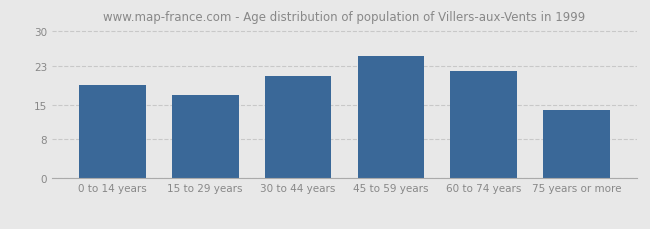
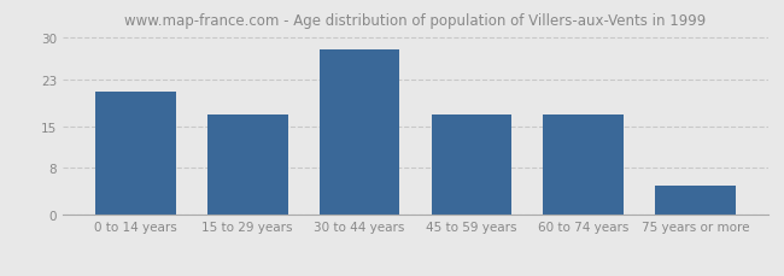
0 to 14 years: 19 -> 21
30 to 44 years: 21 -> 28
45 to 59 years: 25 -> 17
60 to 74 years: 22 -> 17
75 years or more: 14 -> 5
